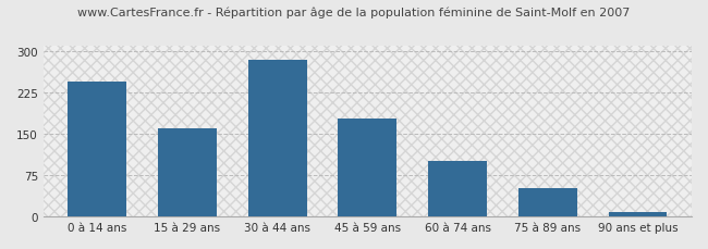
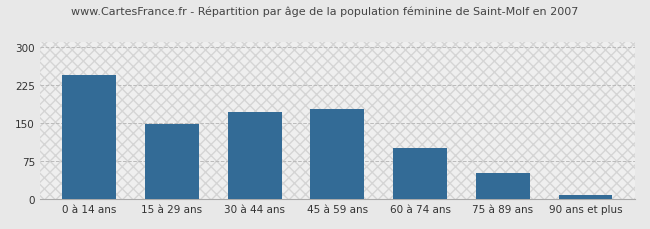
15 à 29 ans: 160 -> 148
30 à 44 ans: 283 -> 172
